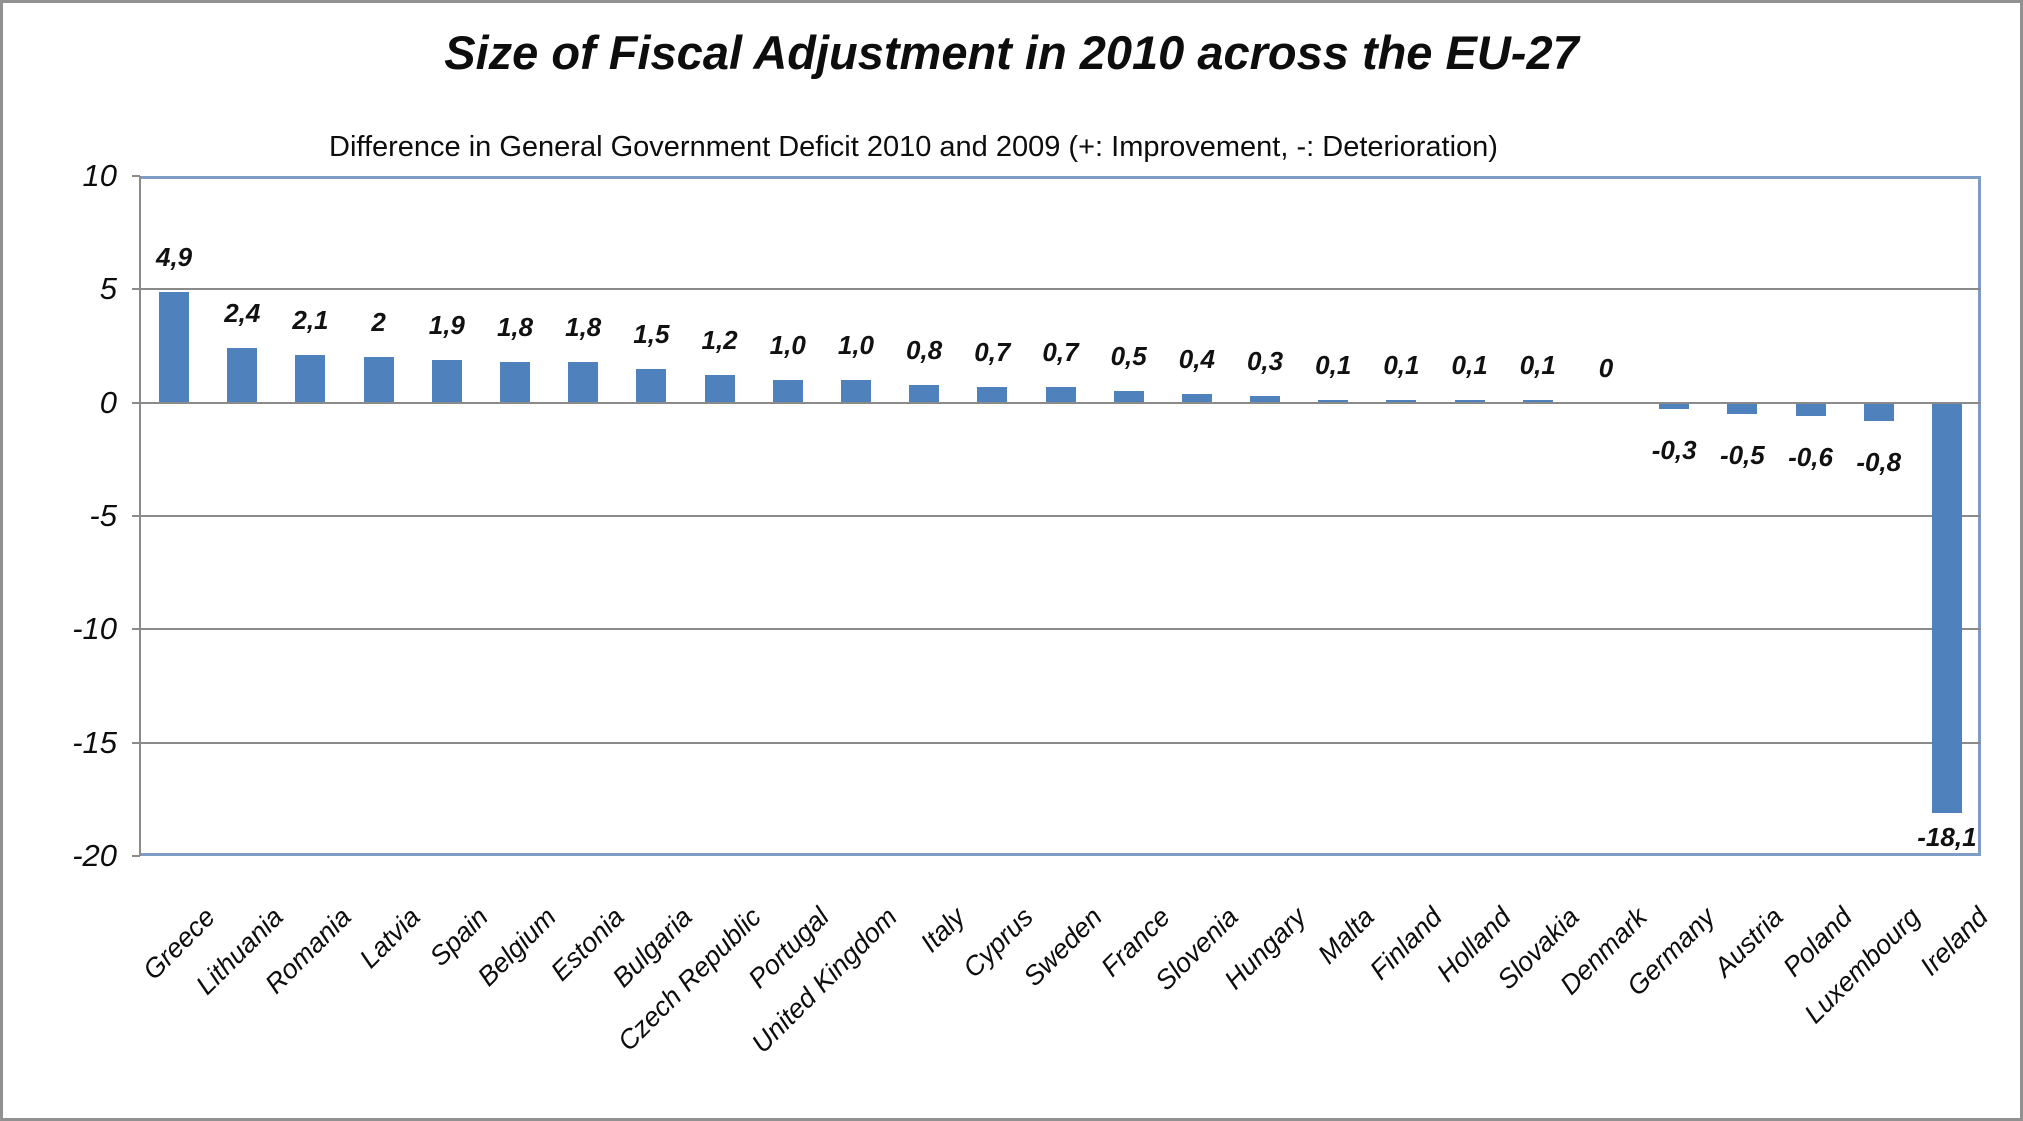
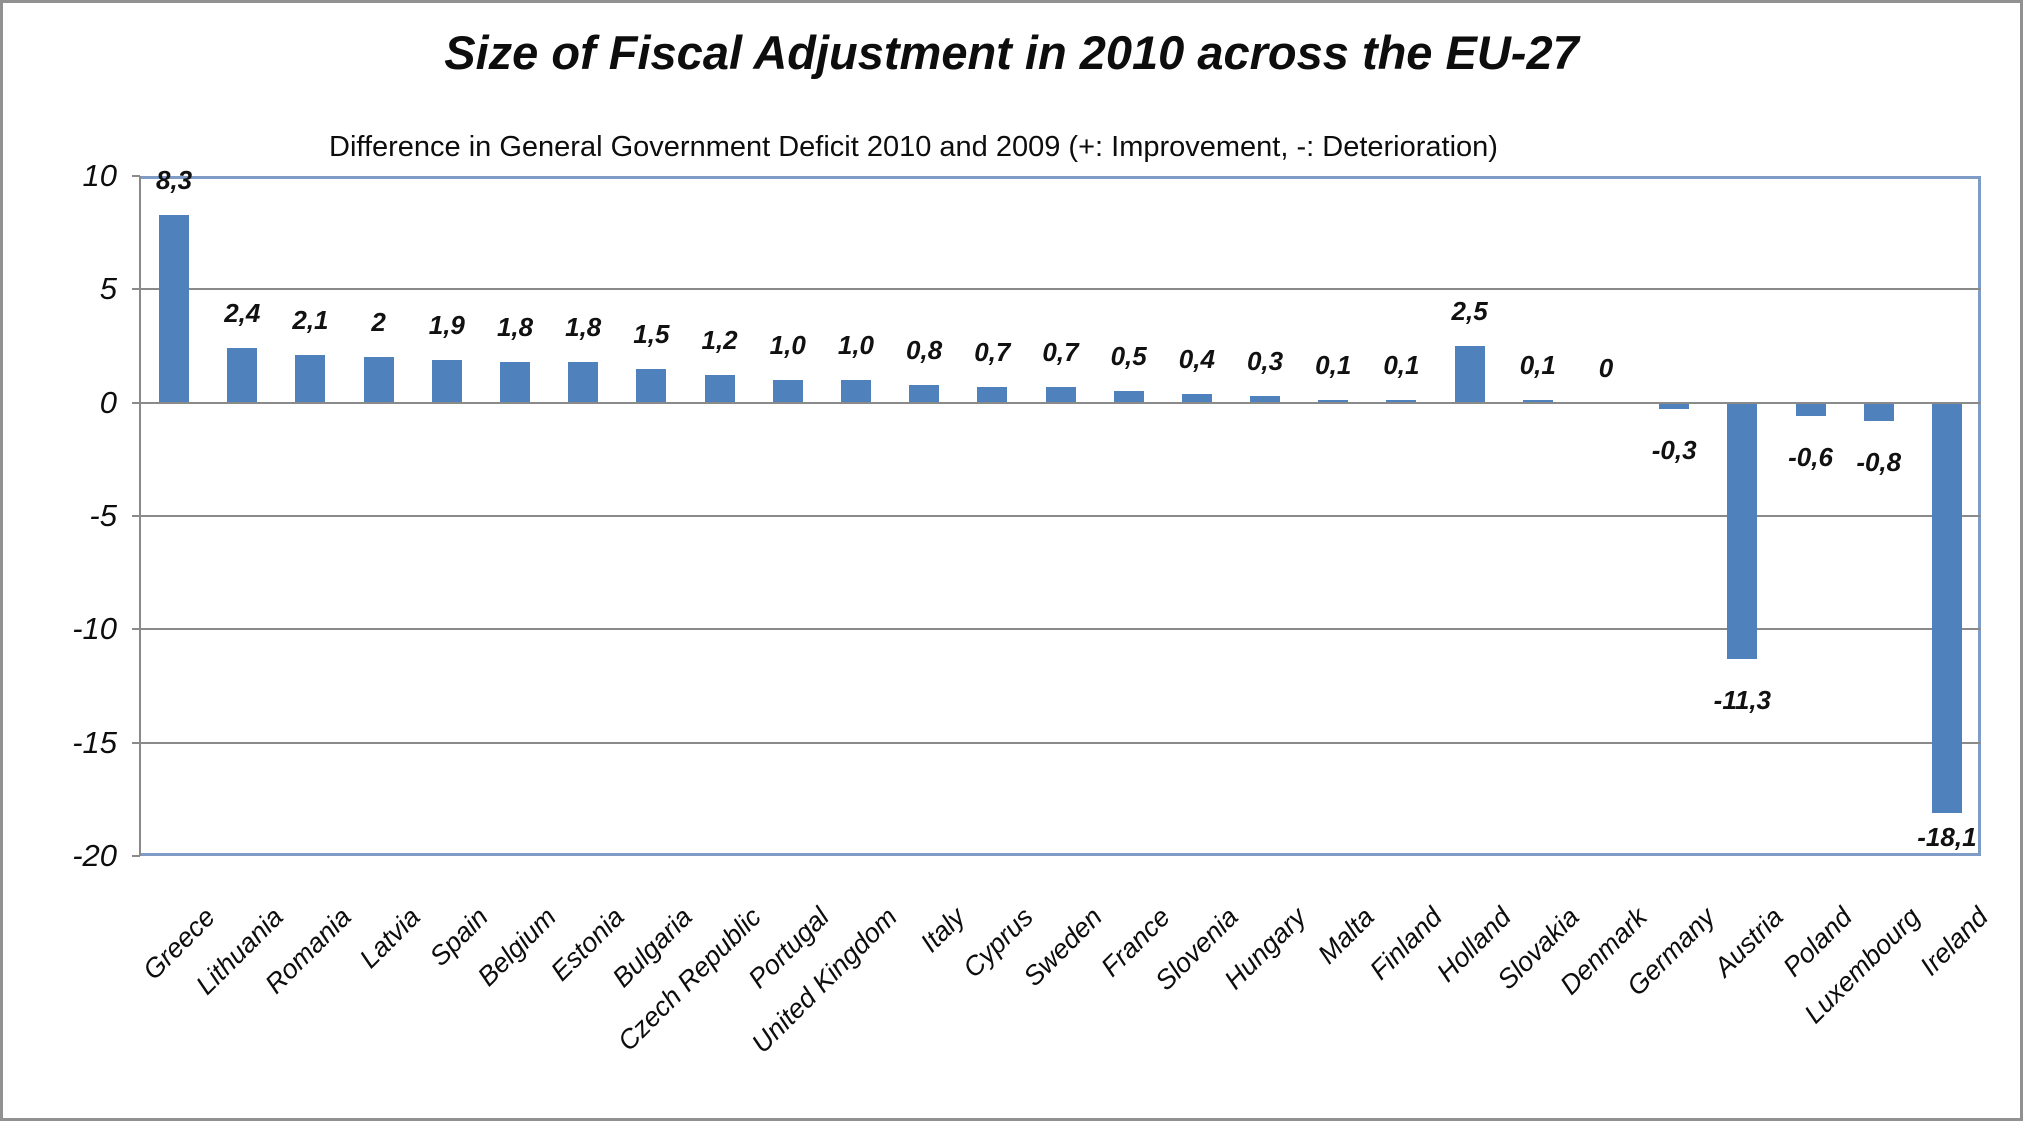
Greece: 4,9 -> 8,3
Holland: 0,1 -> 2,5
Austria: -0,5 -> -11,3
